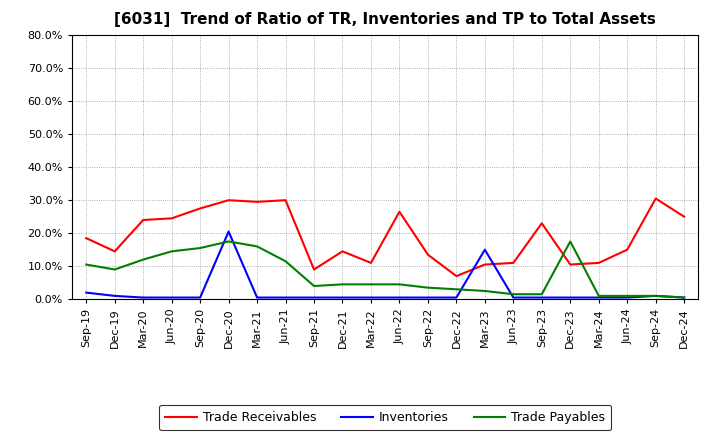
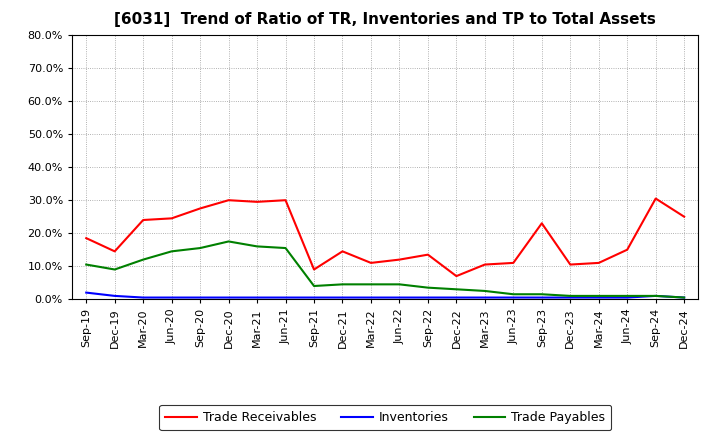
Inventories/Dec-20: 20.5% -> 0.5%
Trade Payables/Jun-21: 11.5% -> 15.5%
Trade Receivables/Jun-22: 26.5% -> 12.0%
Inventories/Mar-23: 15.0% -> 0.5%
Trade Payables/Dec-23: 17.5% -> 1.0%
